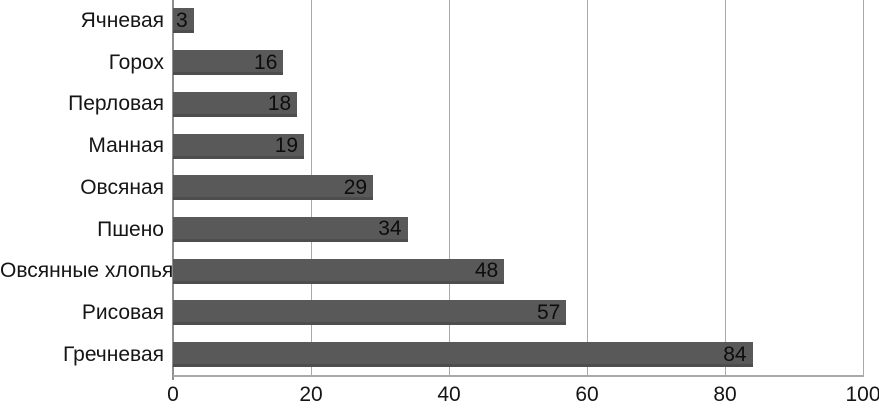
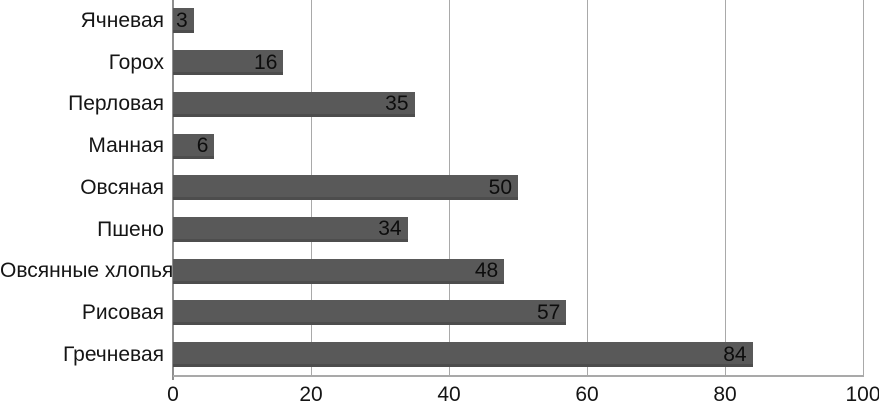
Перловая: 18 -> 35
Манная: 19 -> 6
Овсяная: 29 -> 50
